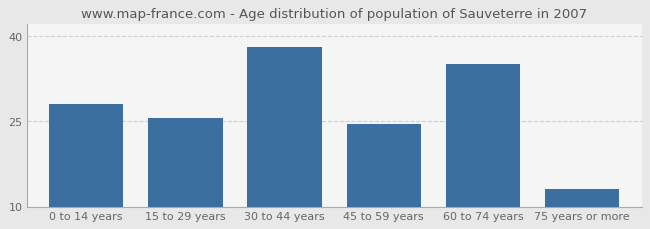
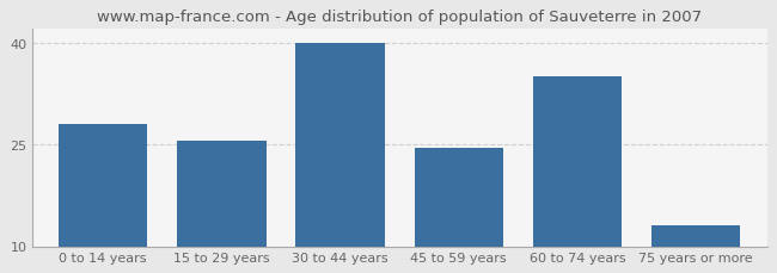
30 to 44 years: 38.0 -> 40.0
